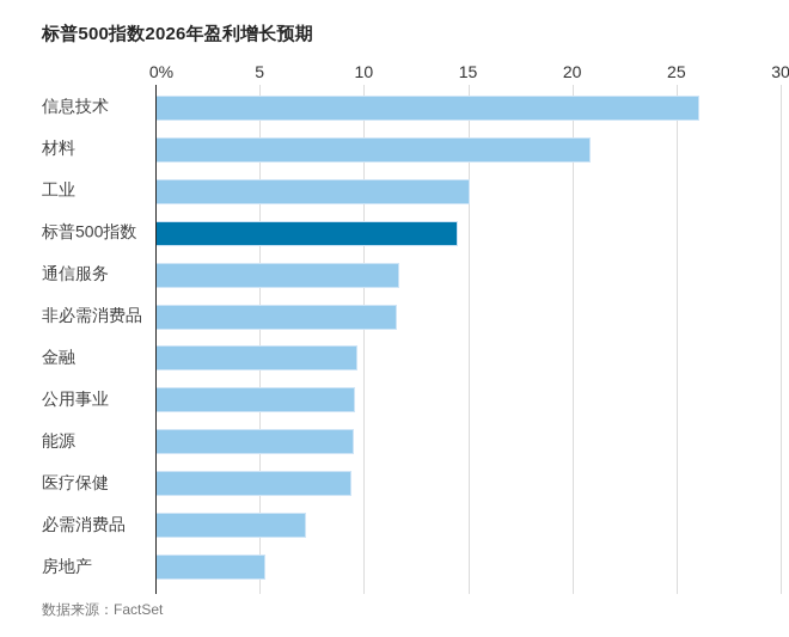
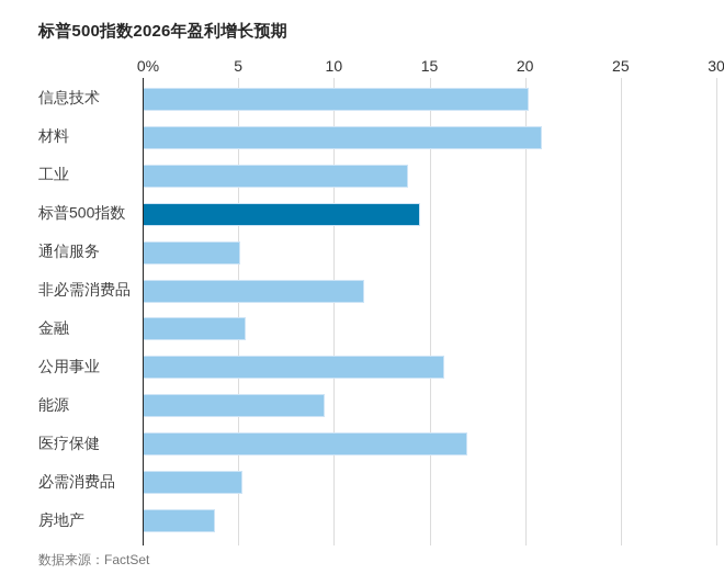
信息技术: 26.1 -> 20.2
工业: 15.1 -> 13.9
通信服务: 11.7 -> 5.1
金融: 9.7 -> 5.4
公用事业: 9.6 -> 15.8
医疗保健: 9.4 -> 17.0
必需消费品: 7.2 -> 5.2
房地产: 5.3 -> 3.8
